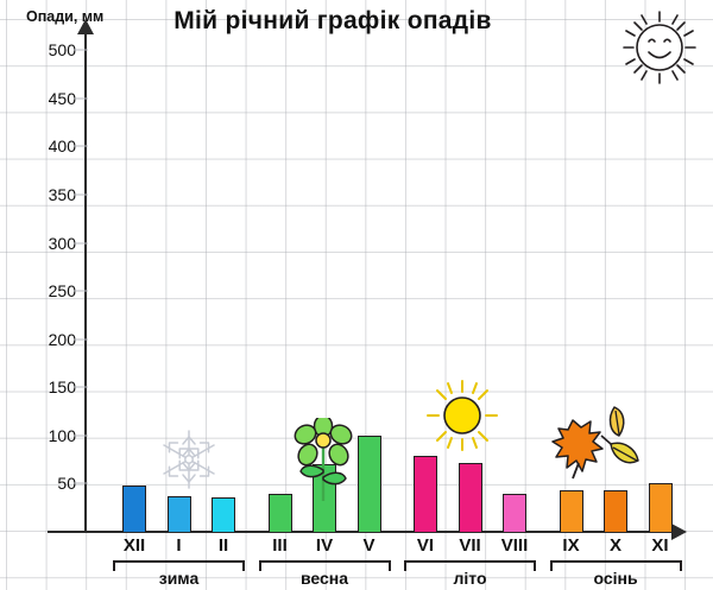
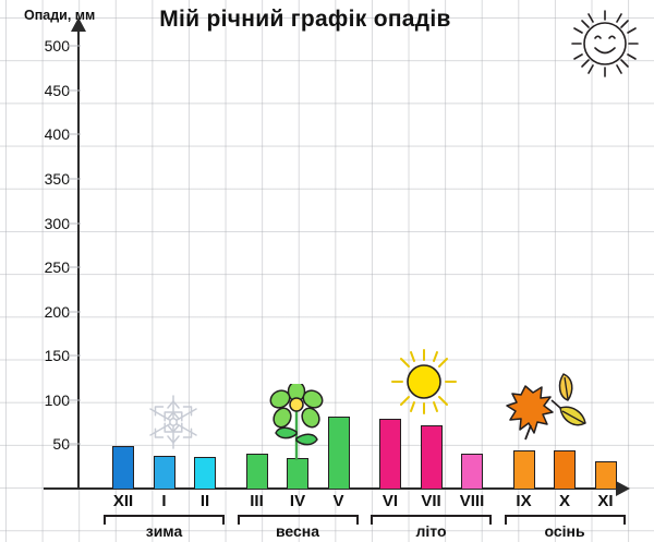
IV: 70 -> 30
V: 100 -> 80
XI: 50 -> 30
